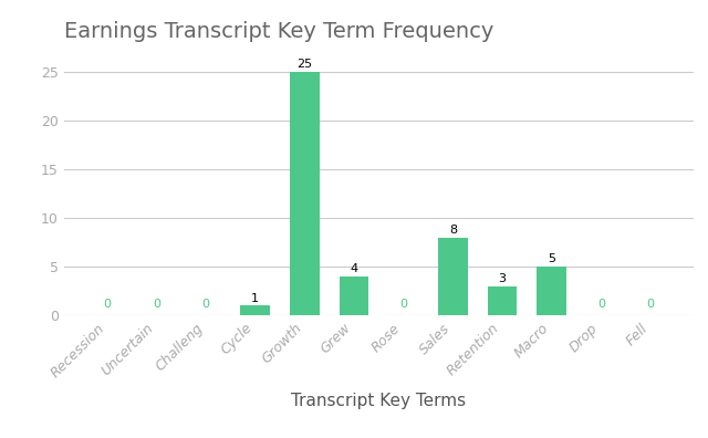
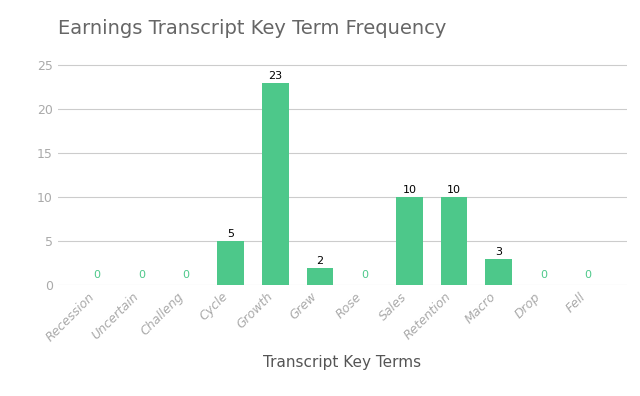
Cycle: 1 -> 5
Growth: 25 -> 23
Grew: 4 -> 2
Sales: 8 -> 10
Retention: 3 -> 10
Macro: 5 -> 3
